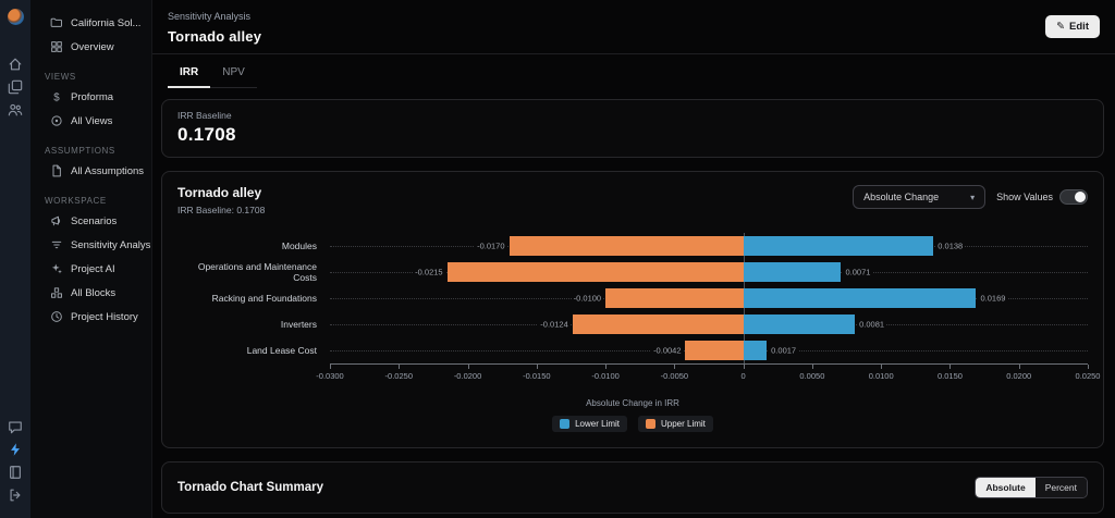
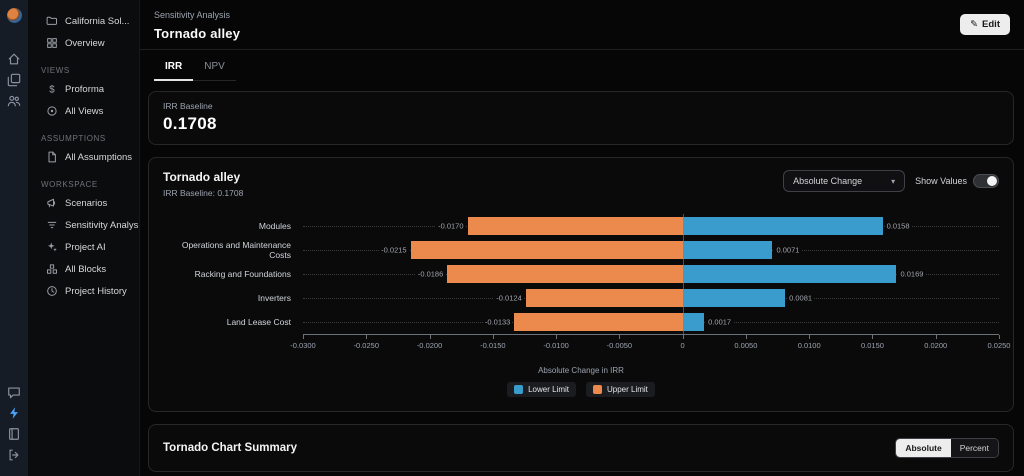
Lower Limit/Modules: 0.0138 -> 0.0158
Upper Limit/Racking and Foundations: -0.0100 -> -0.0186
Upper Limit/Land Lease Cost: -0.0042 -> -0.0133
